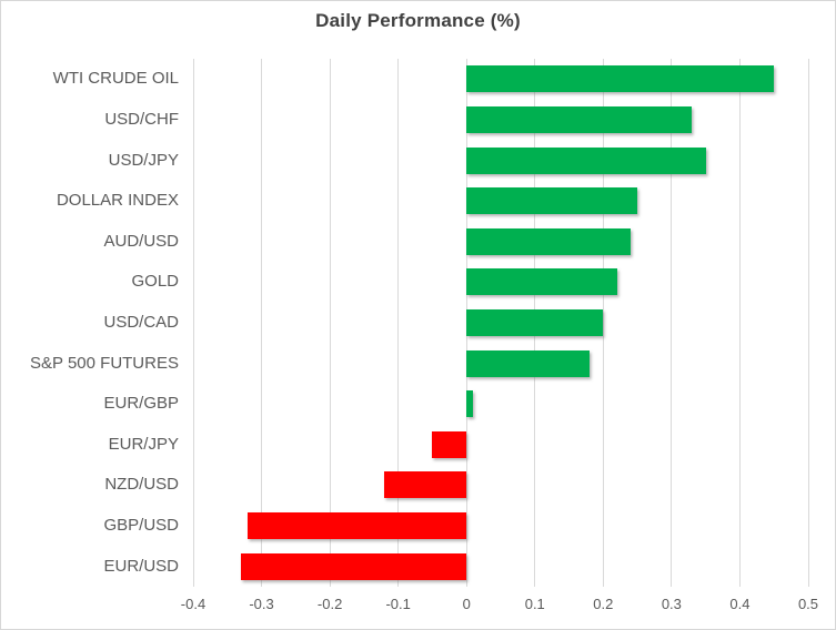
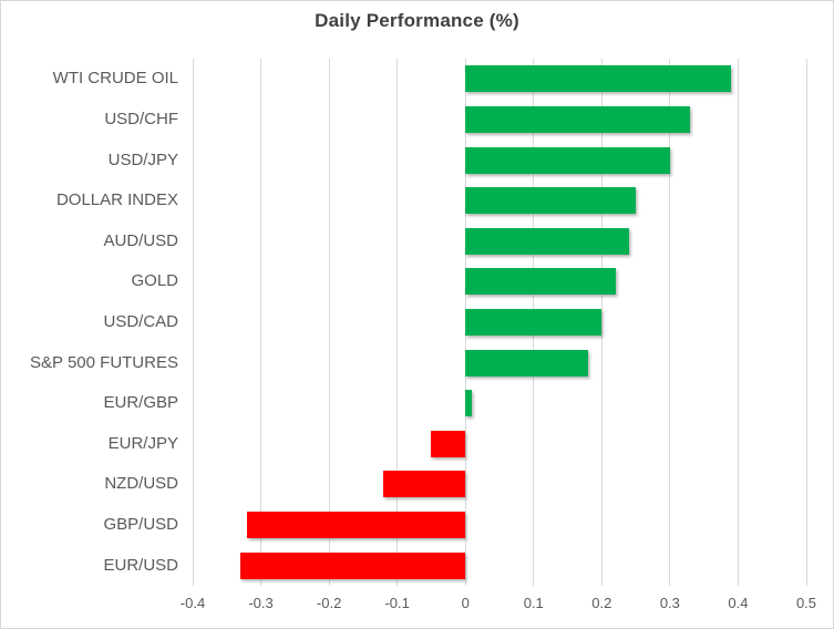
WTI CRUDE OIL: 0.45 -> 0.39
USD/JPY: 0.35 -> 0.30
